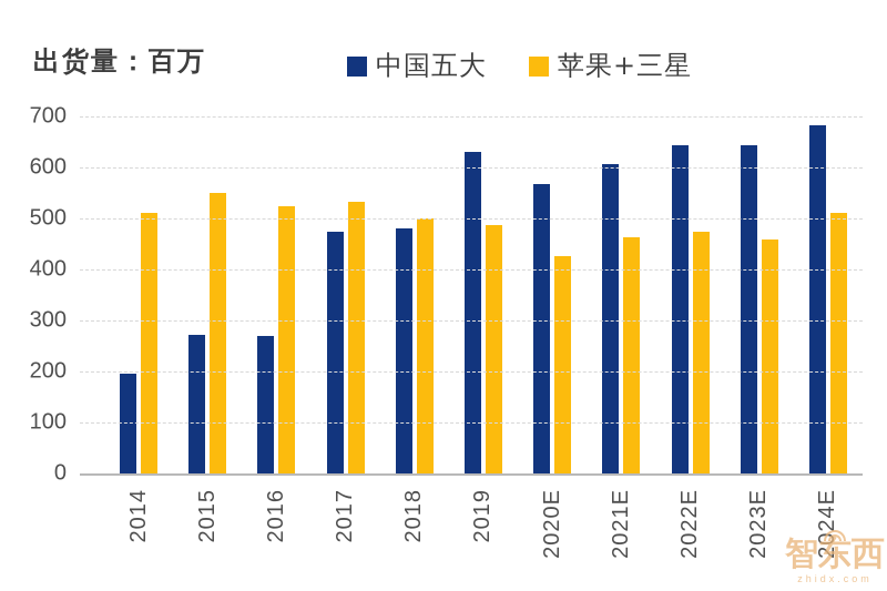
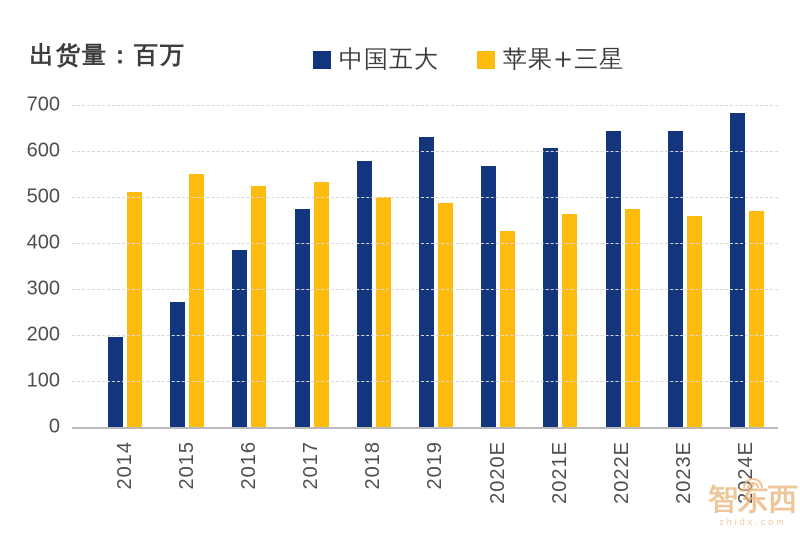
中国五大/2016: 270 -> 380
中国五大/2018: 480 -> 580
苹果+三星/2024E: 510 -> 470
